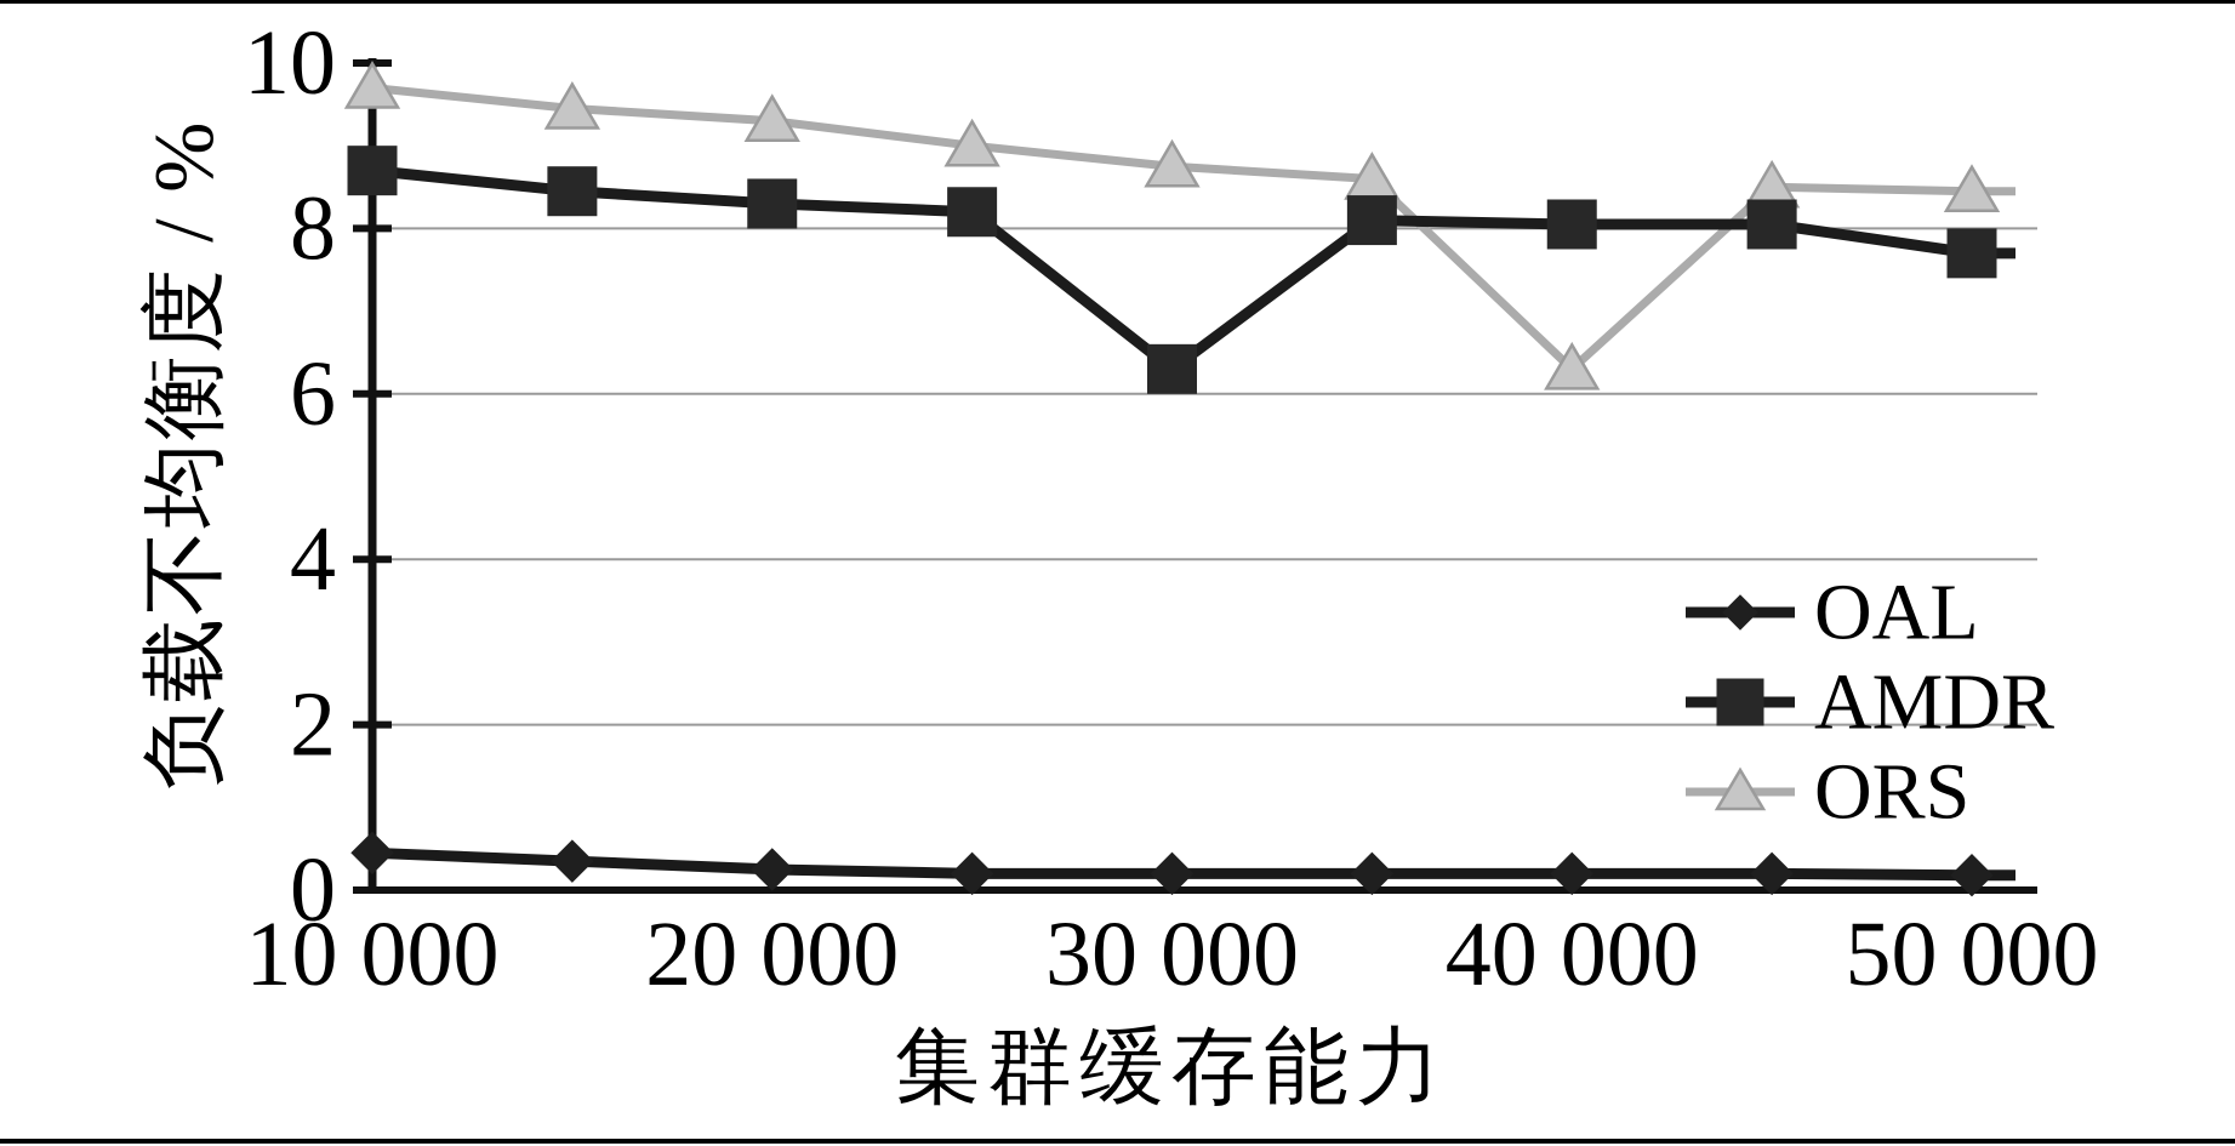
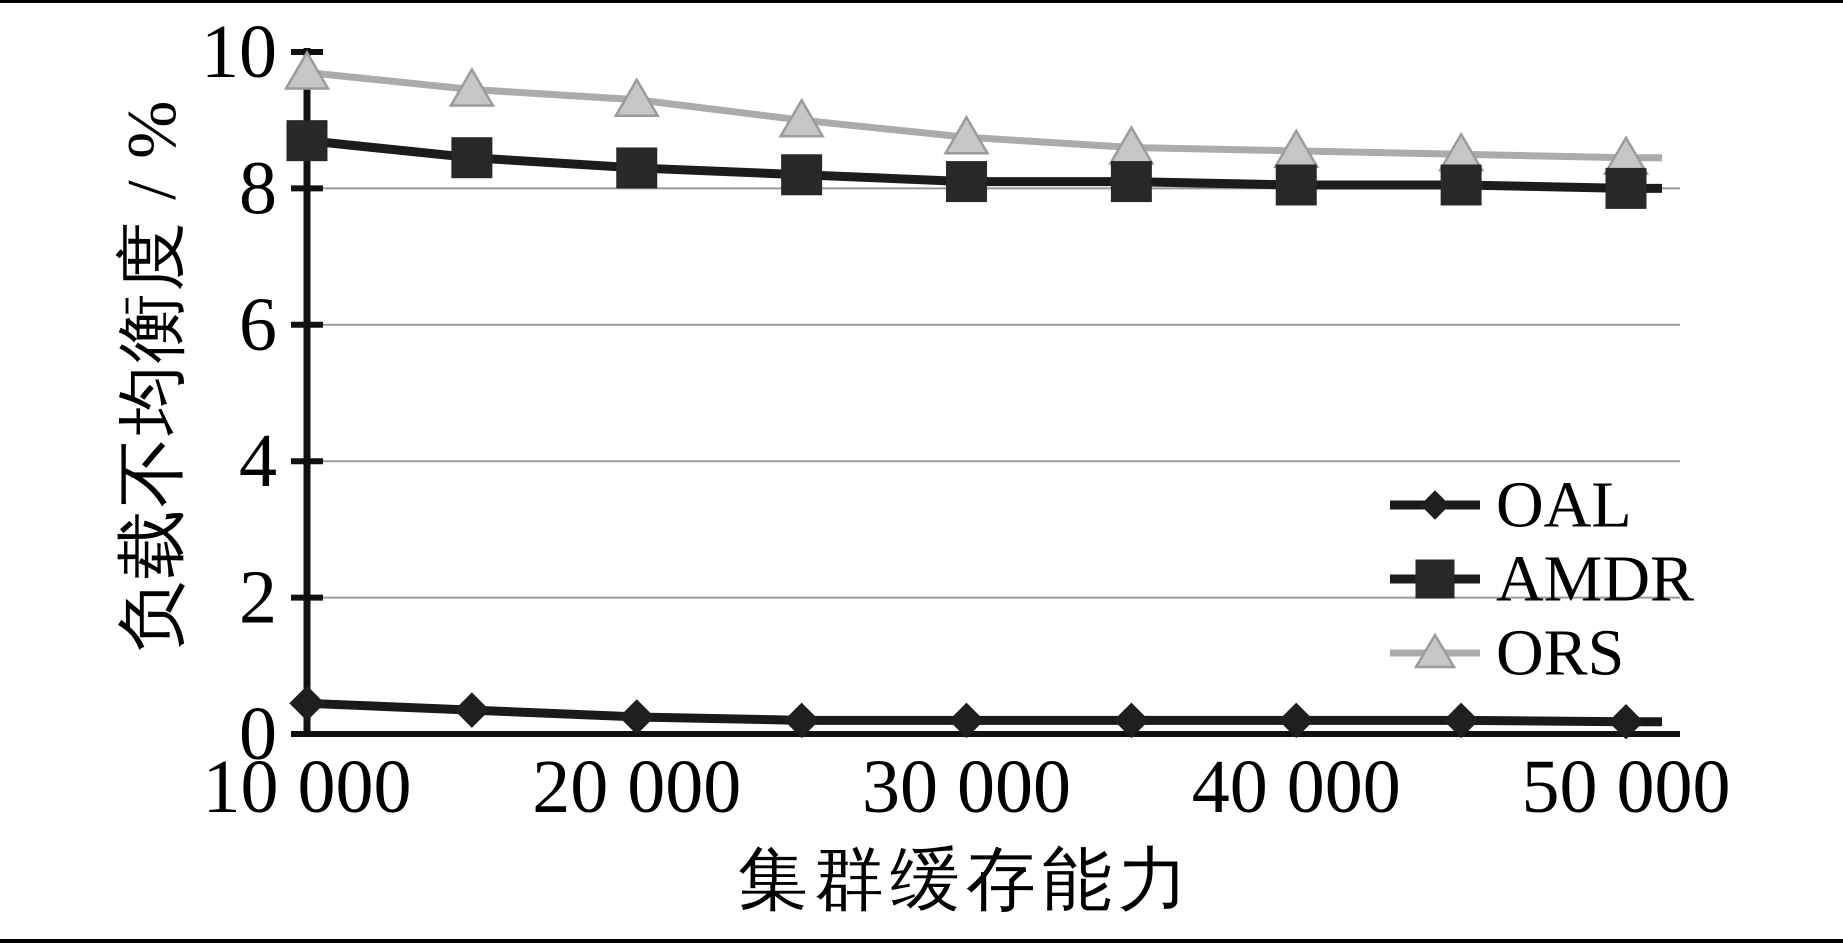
AMDR/30000: 6.3 -> 8.1
ORS/40000: 6.3 -> 8.6
AMDR/50000: 7.7 -> 8.0
